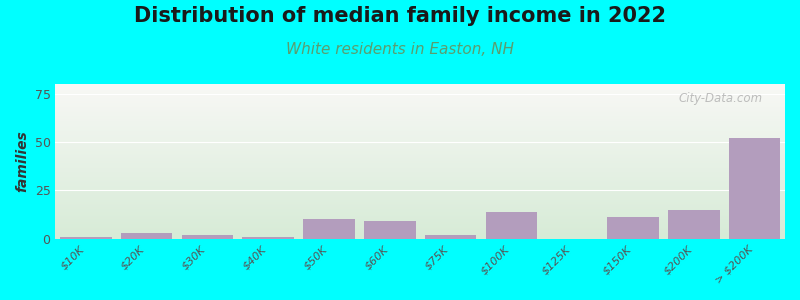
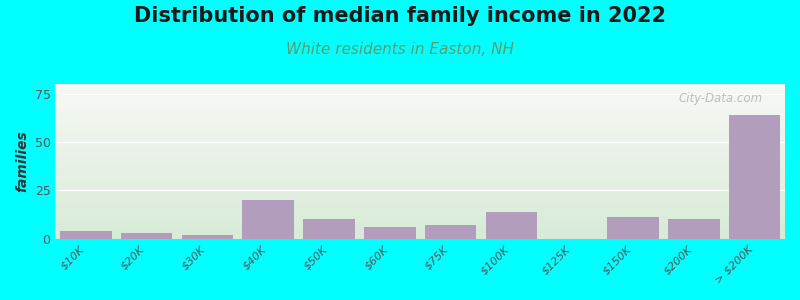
$10K: 1 -> 4
$40K: 1 -> 20
$60K: 9 -> 6
$75K: 2 -> 7
$200K: 15 -> 10
> $200K: 52 -> 64
